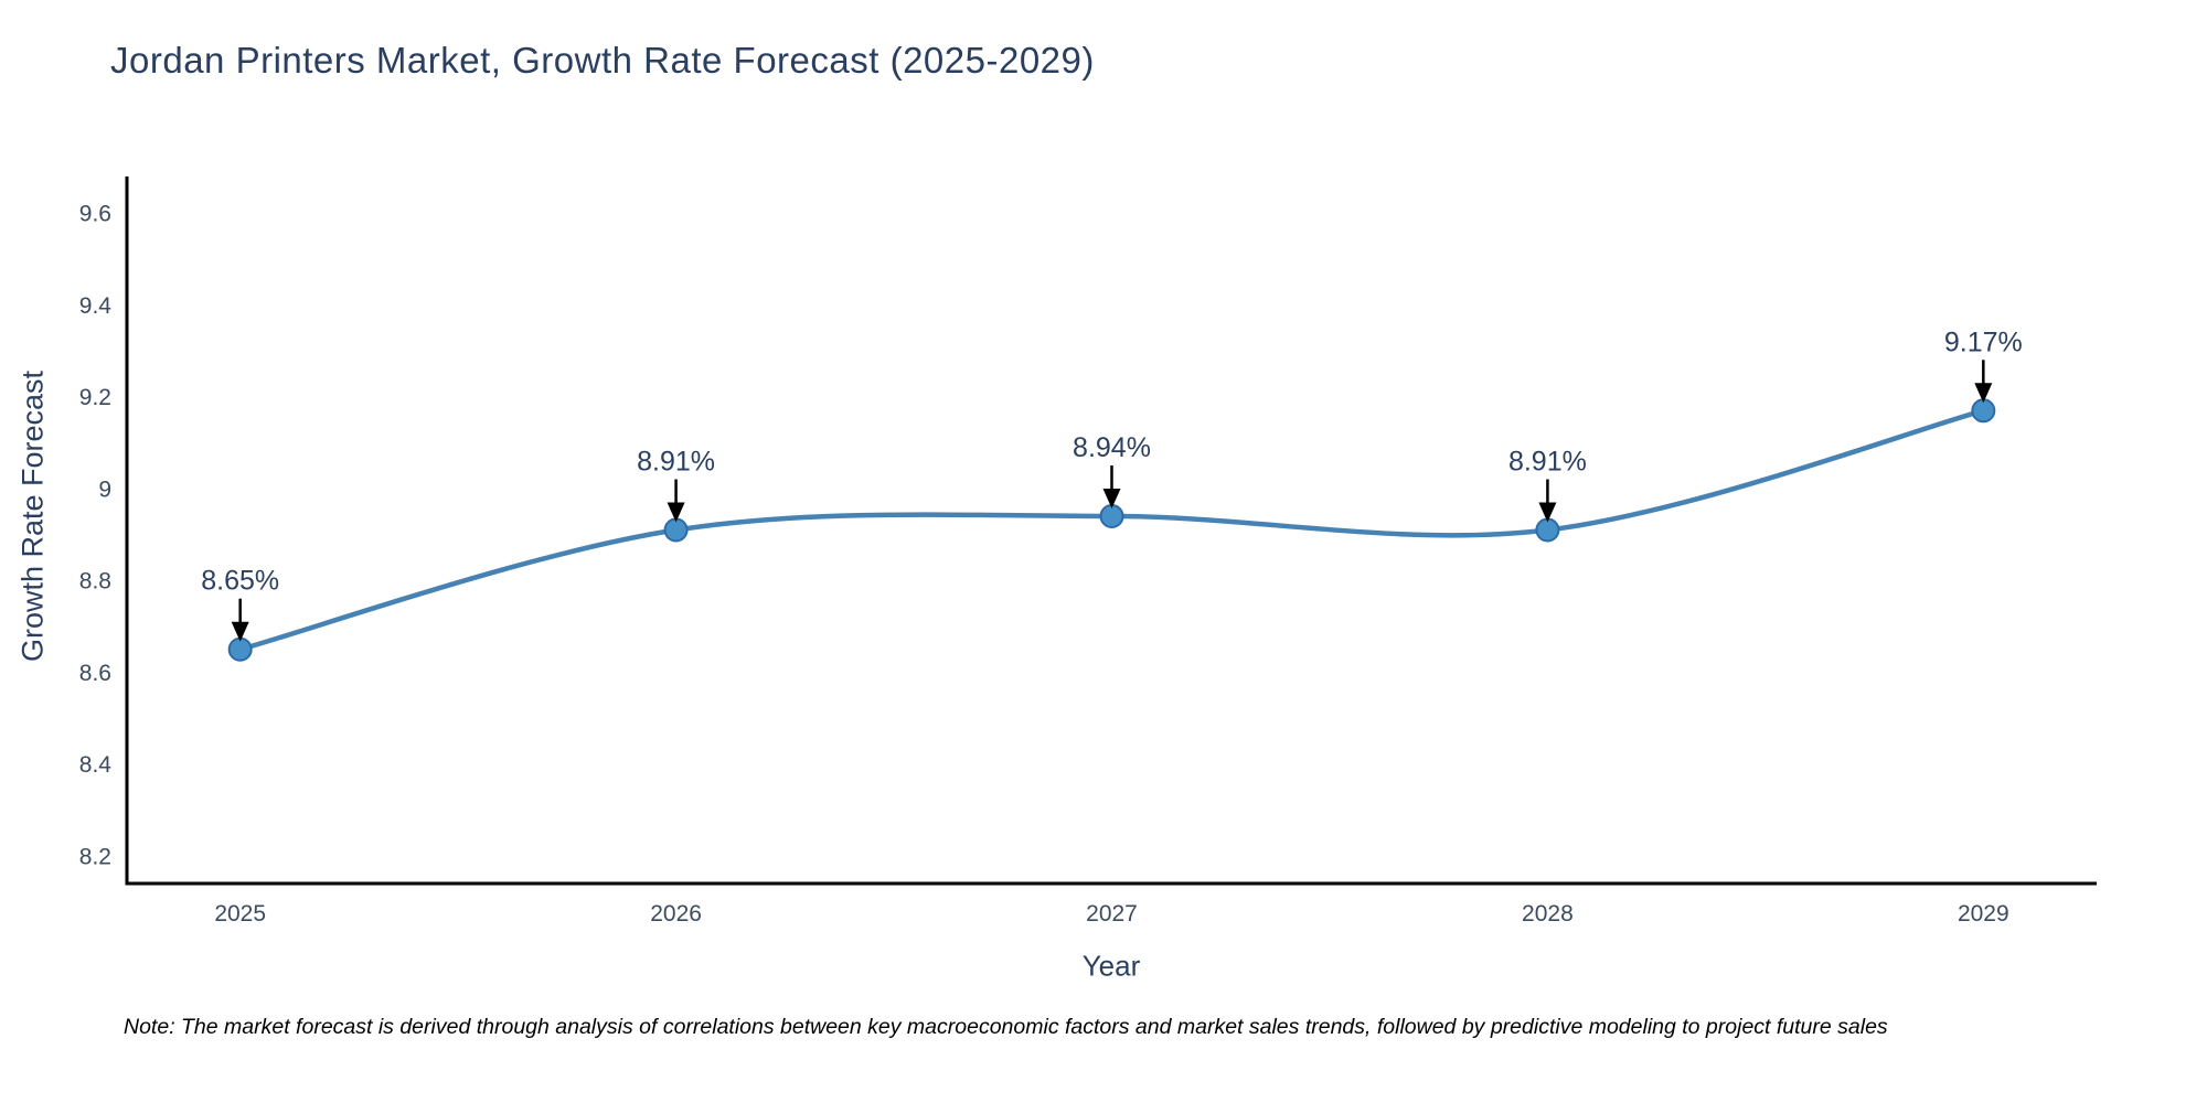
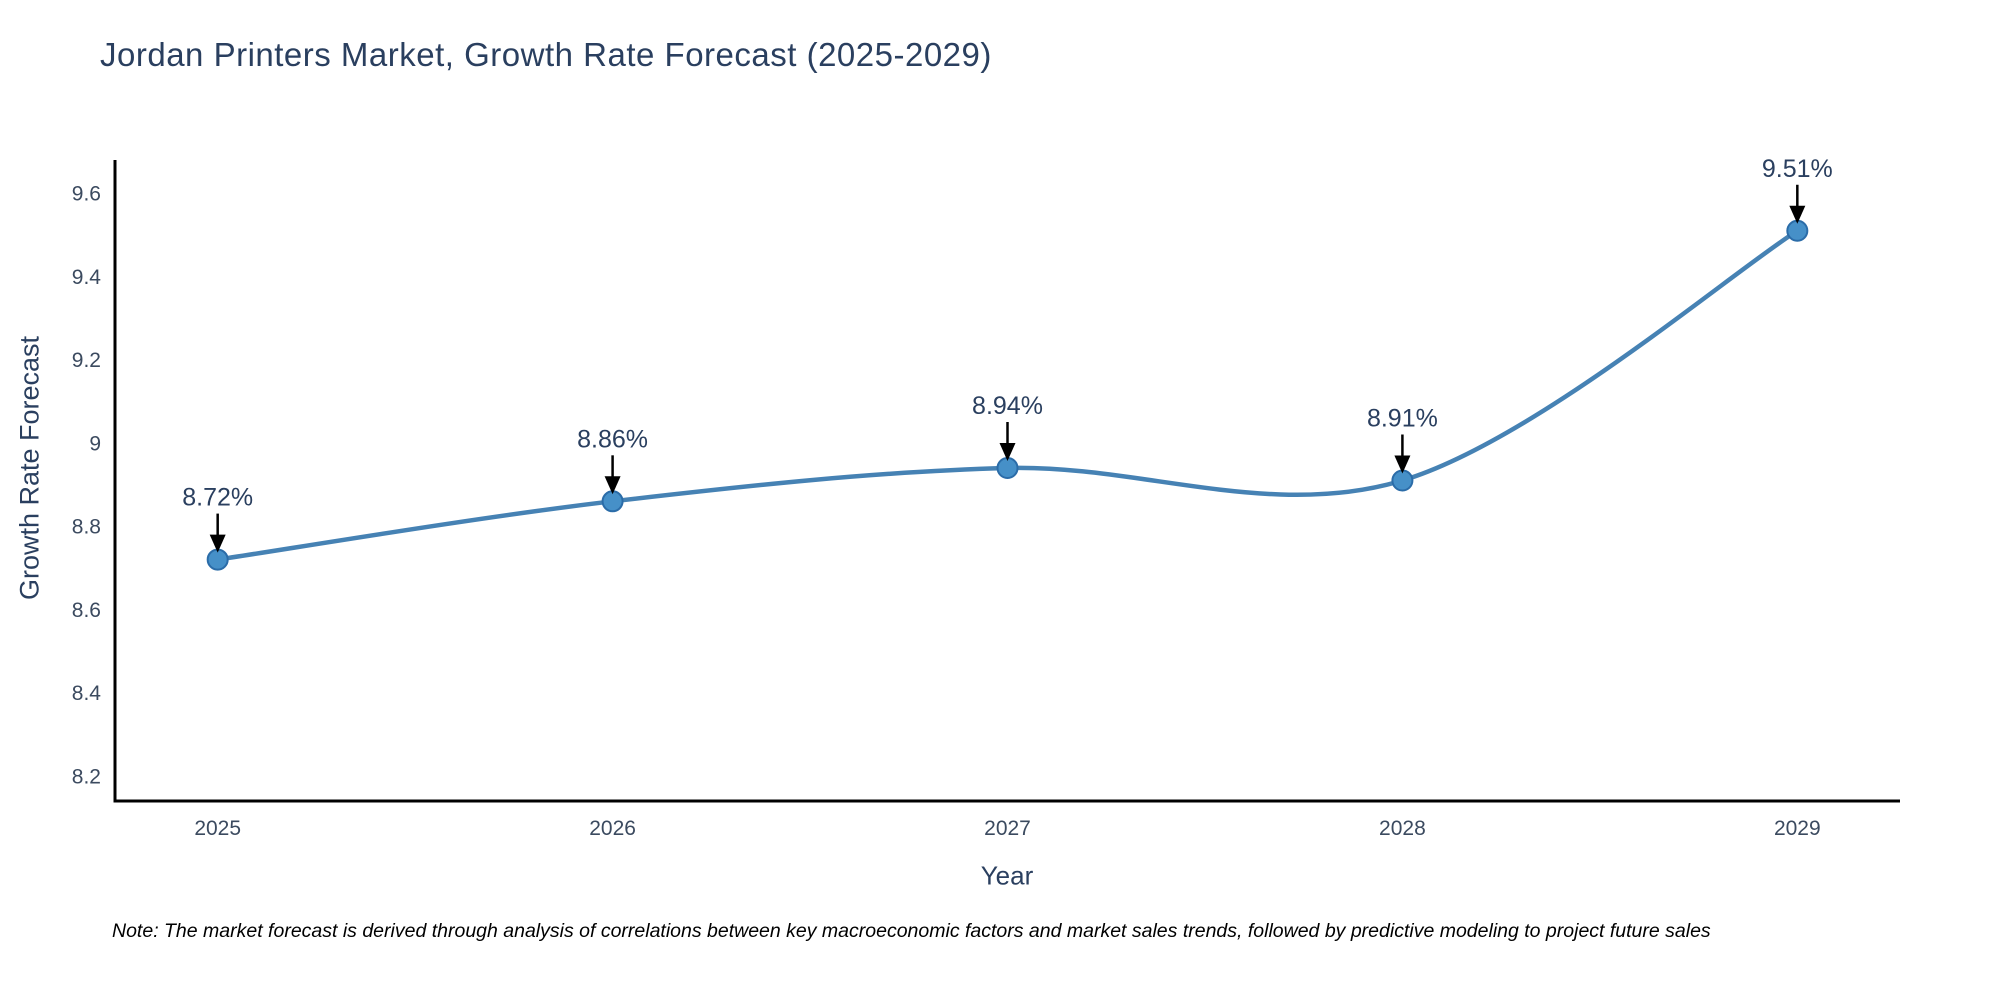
2025: 8.65% -> 8.72%
2026: 8.91% -> 8.86%
2029: 9.17% -> 9.51%
